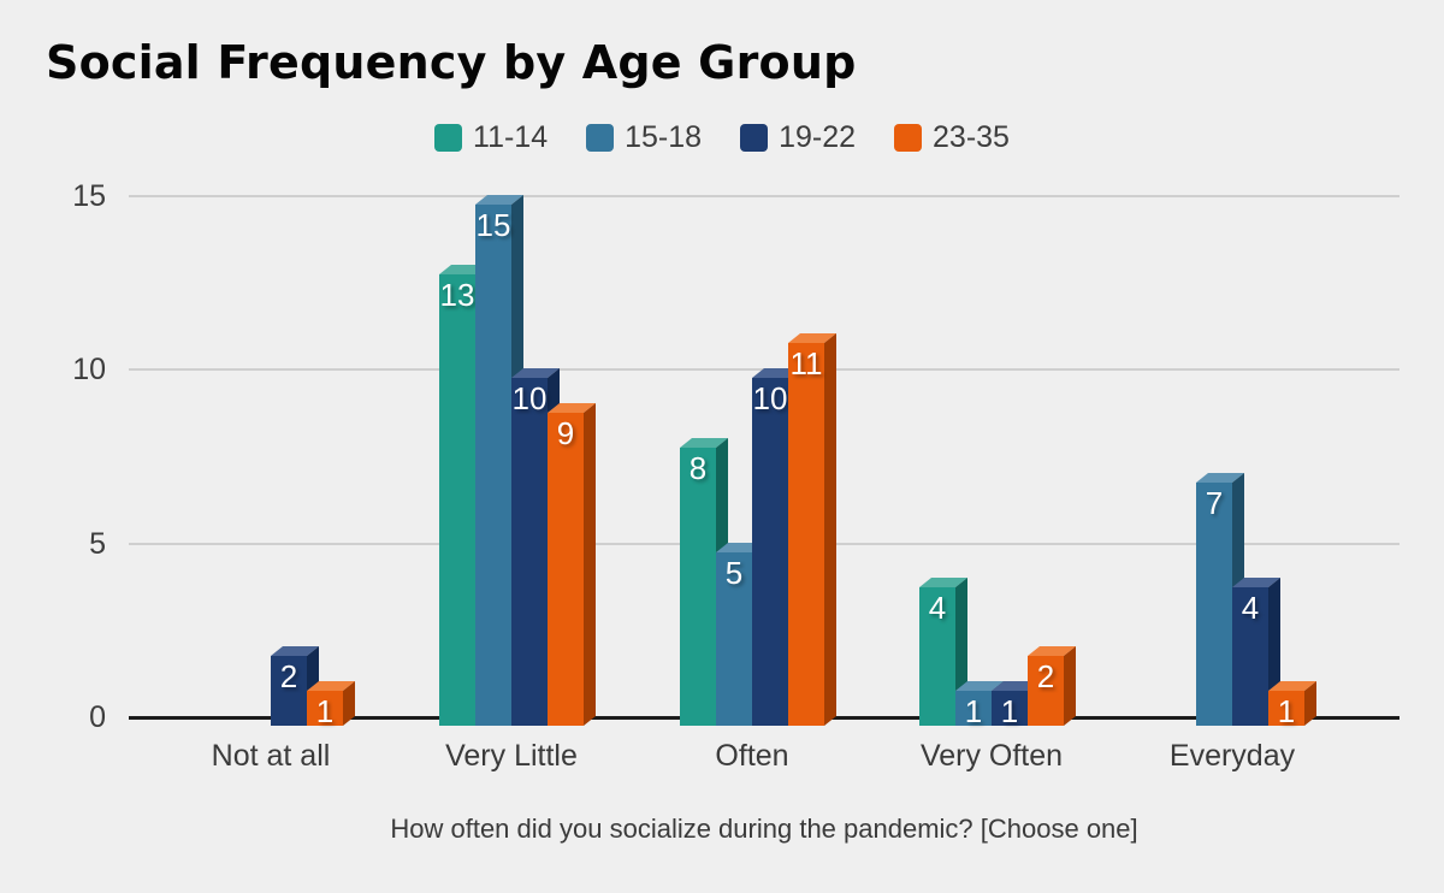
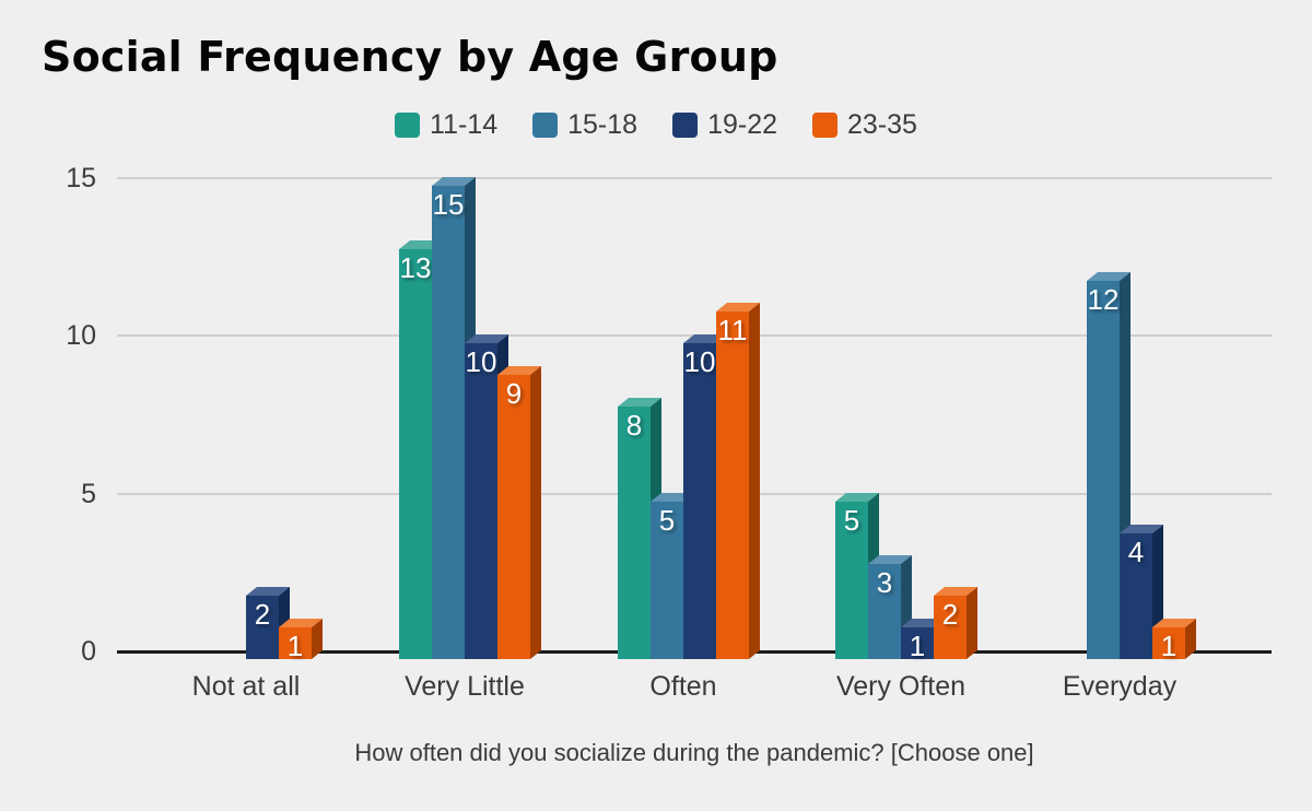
11-14/Very Often: 4 -> 5
15-18/Very Often: 1 -> 3
15-18/Everyday: 7 -> 12
